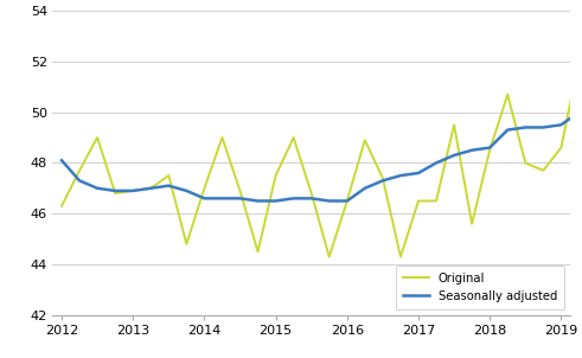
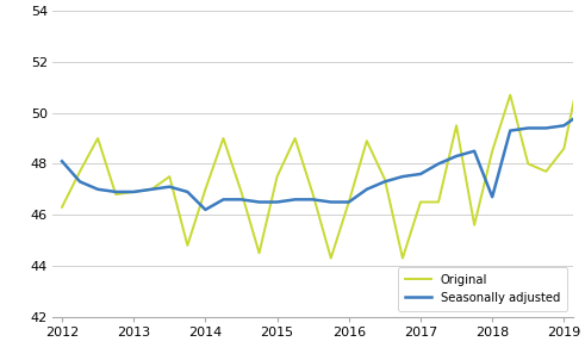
Seasonally adjusted/2014: 46.6 -> 46.2
Seasonally adjusted/2018: 48.6 -> 46.7
